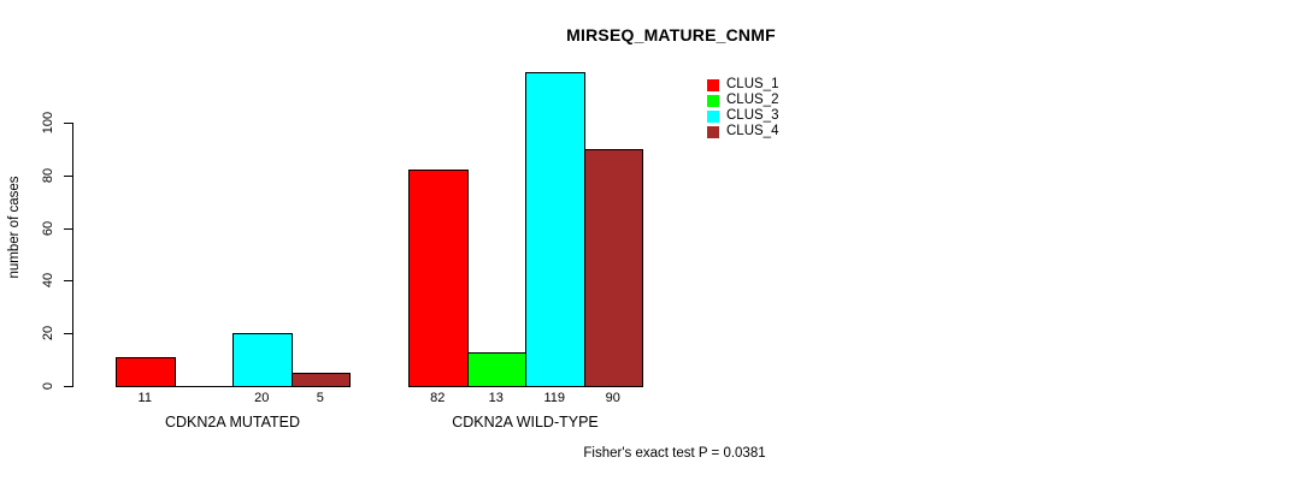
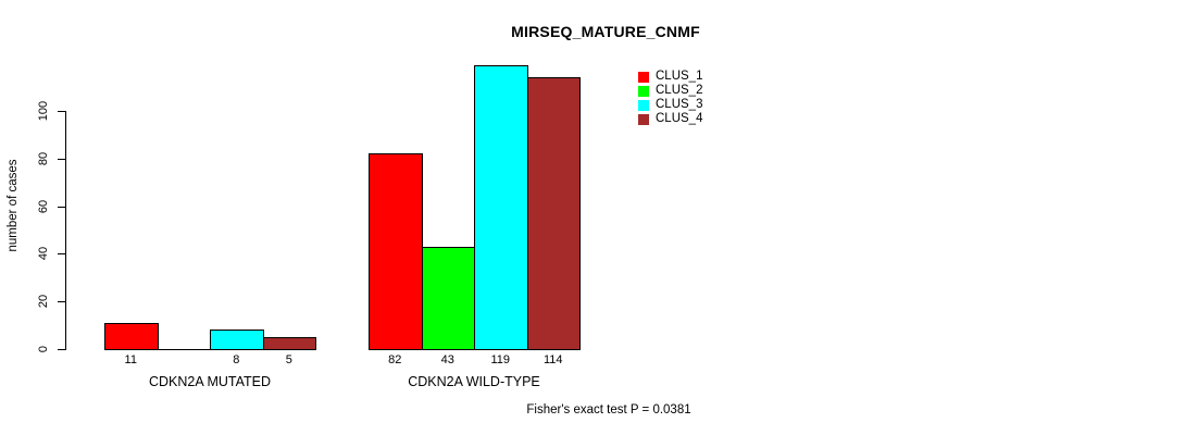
CLUS_3/CDKN2A MUTATED: 20 -> 8
CLUS_2/CDKN2A WILD-TYPE: 13 -> 43
CLUS_4/CDKN2A WILD-TYPE: 90 -> 114
